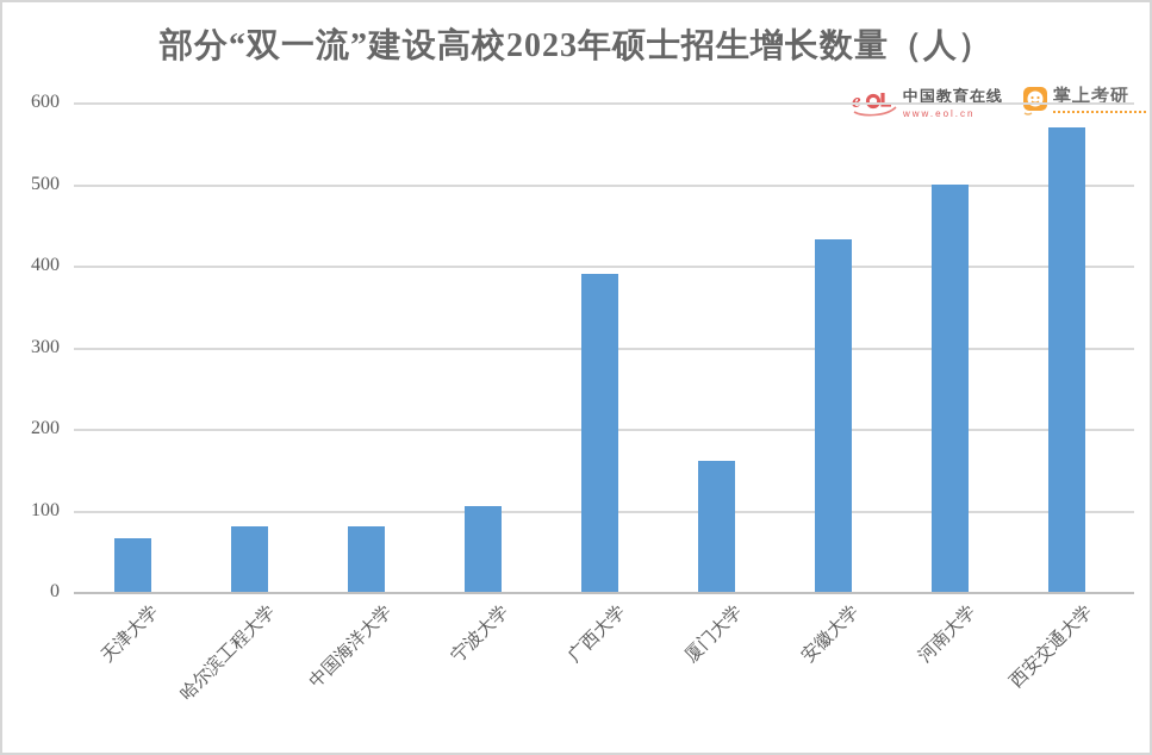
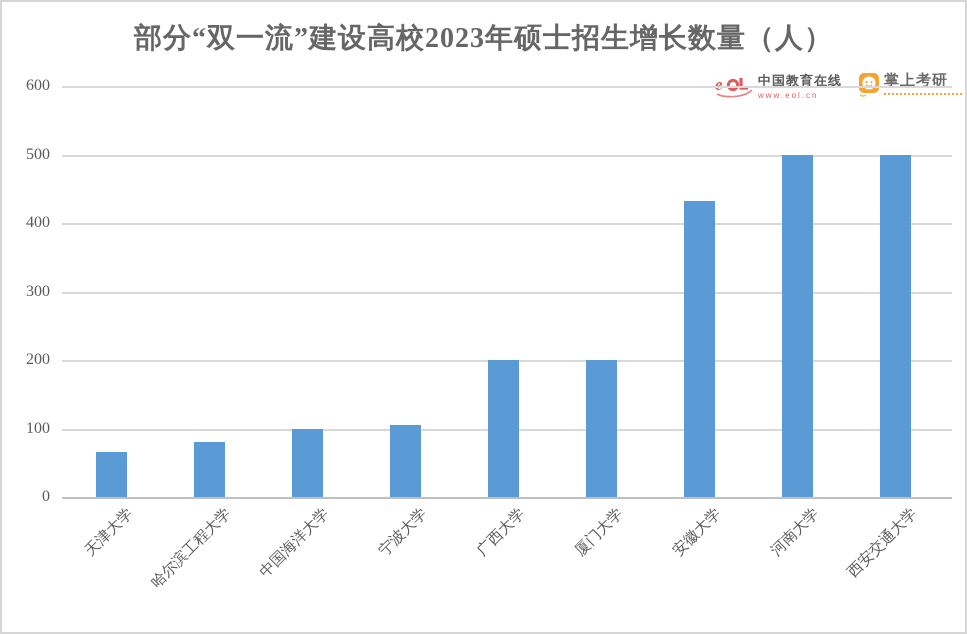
中国海洋大学: 80 -> 100
广西大学: 390 -> 200
厦门大学: 160 -> 200
西安交通大学: 570 -> 500
